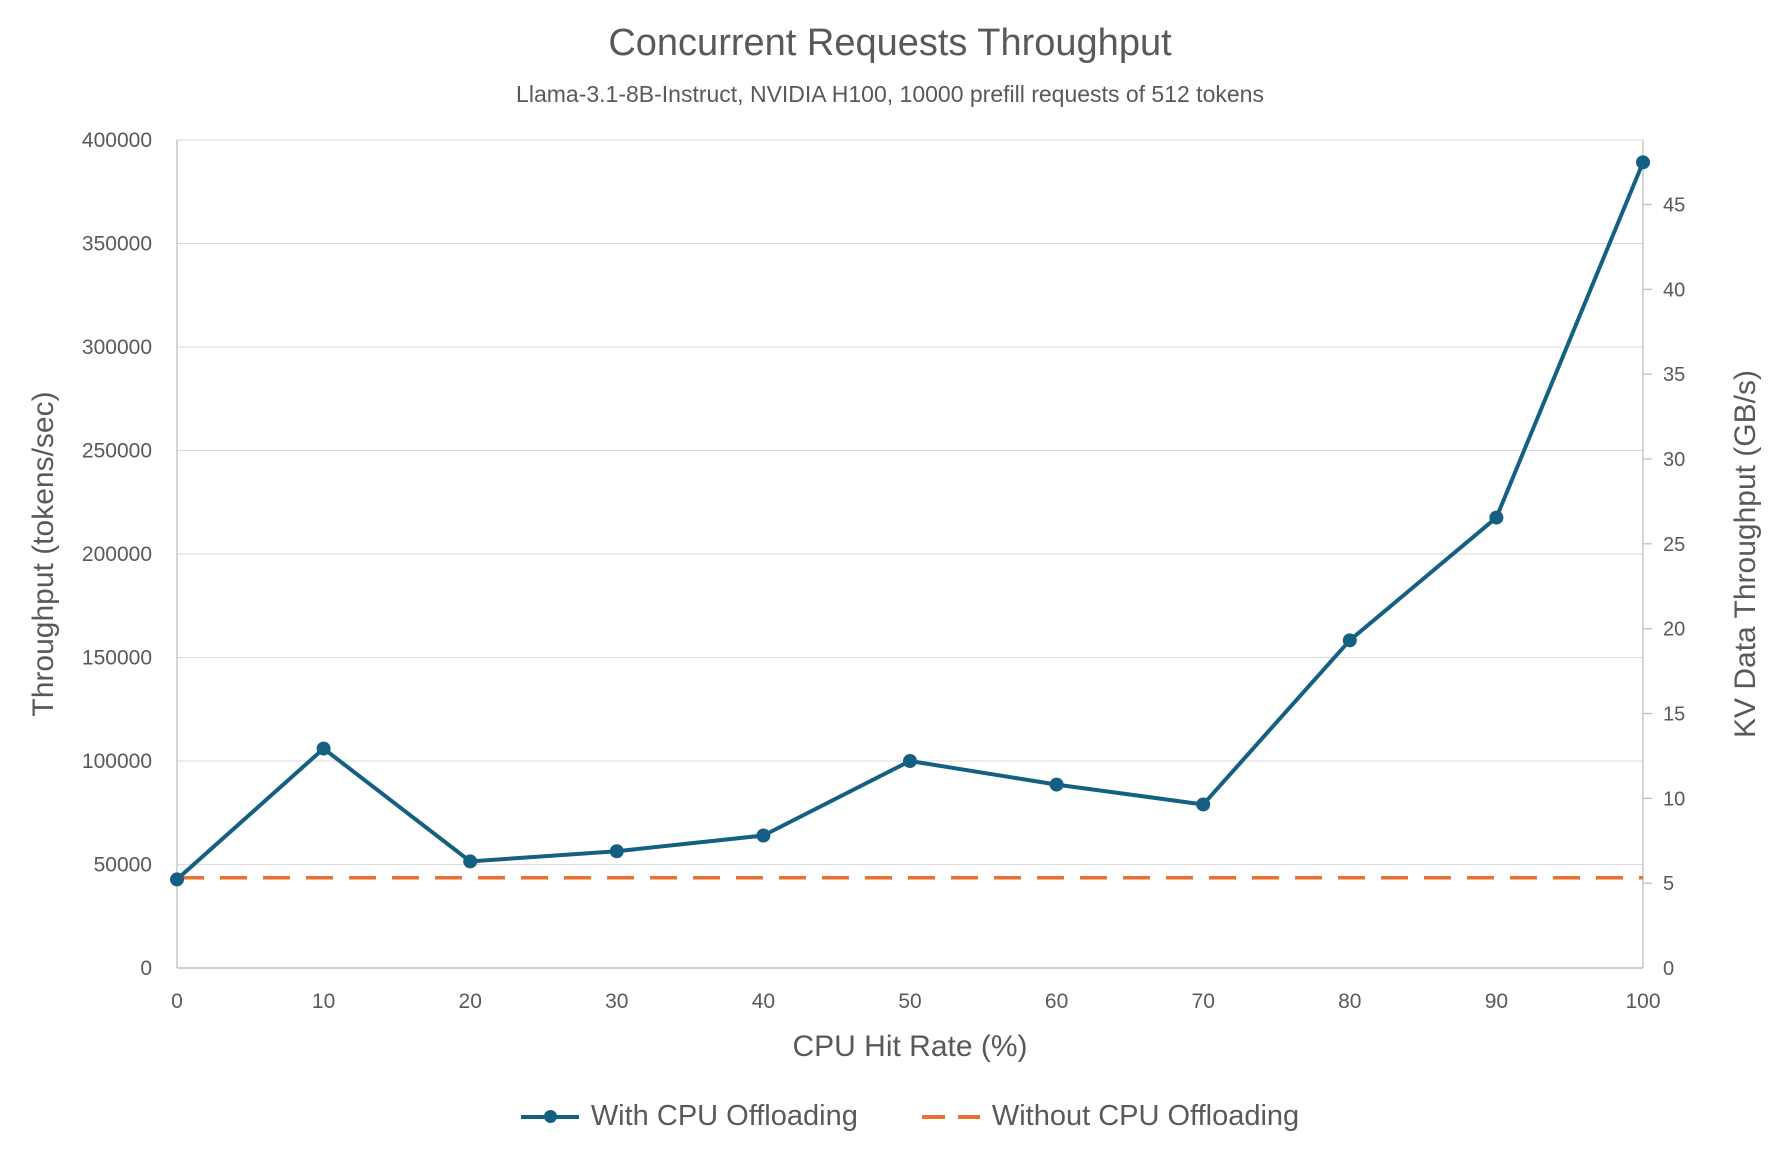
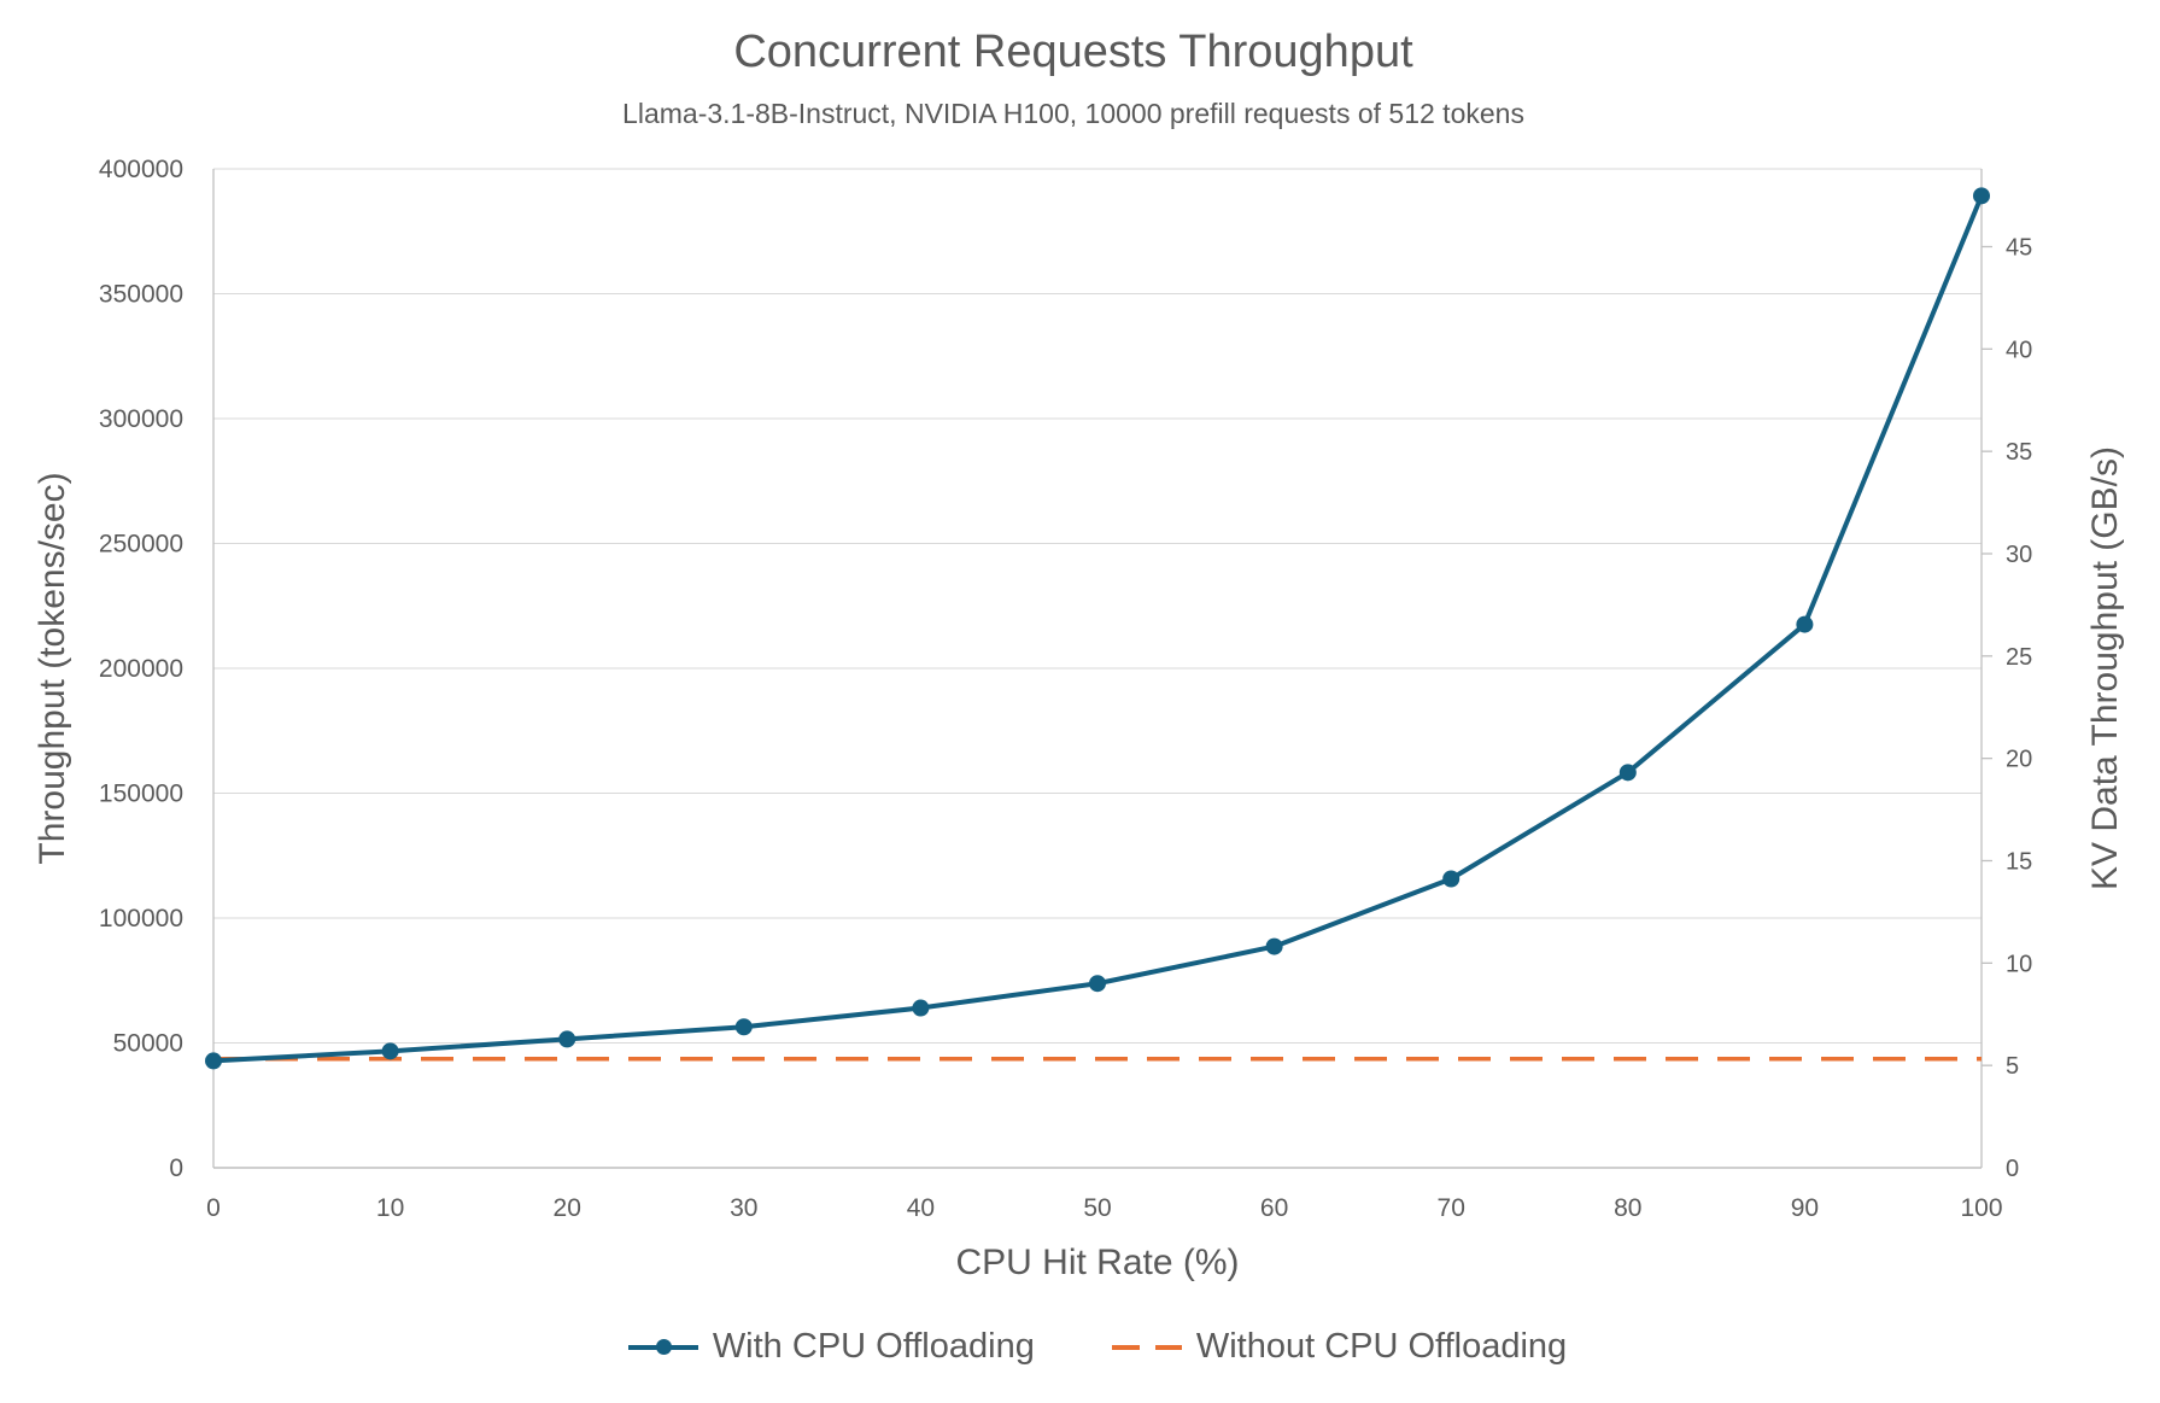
With CPU Offloading/10: 106000 -> 47000
With CPU Offloading/50: 100000 -> 74000
With CPU Offloading/70: 79000 -> 116000
